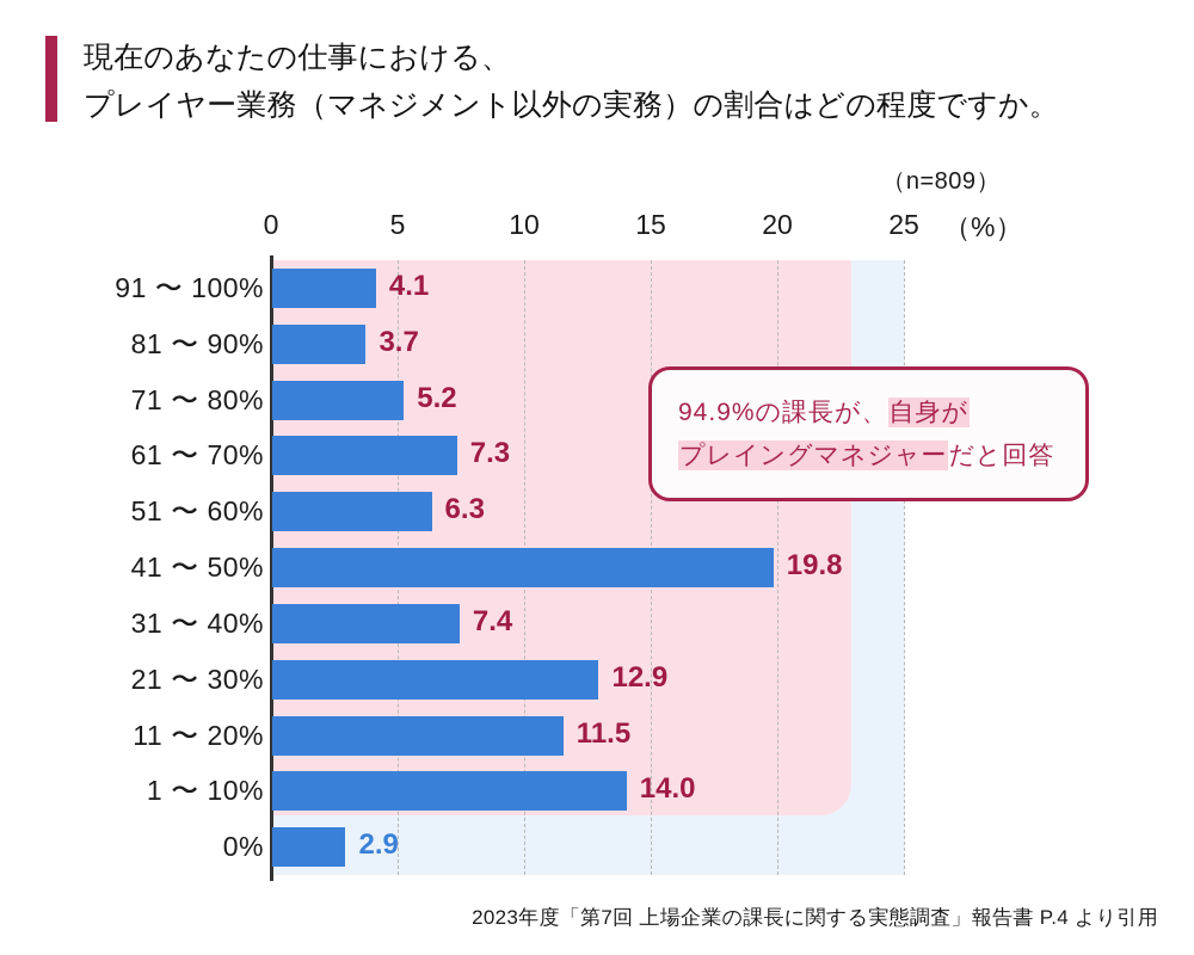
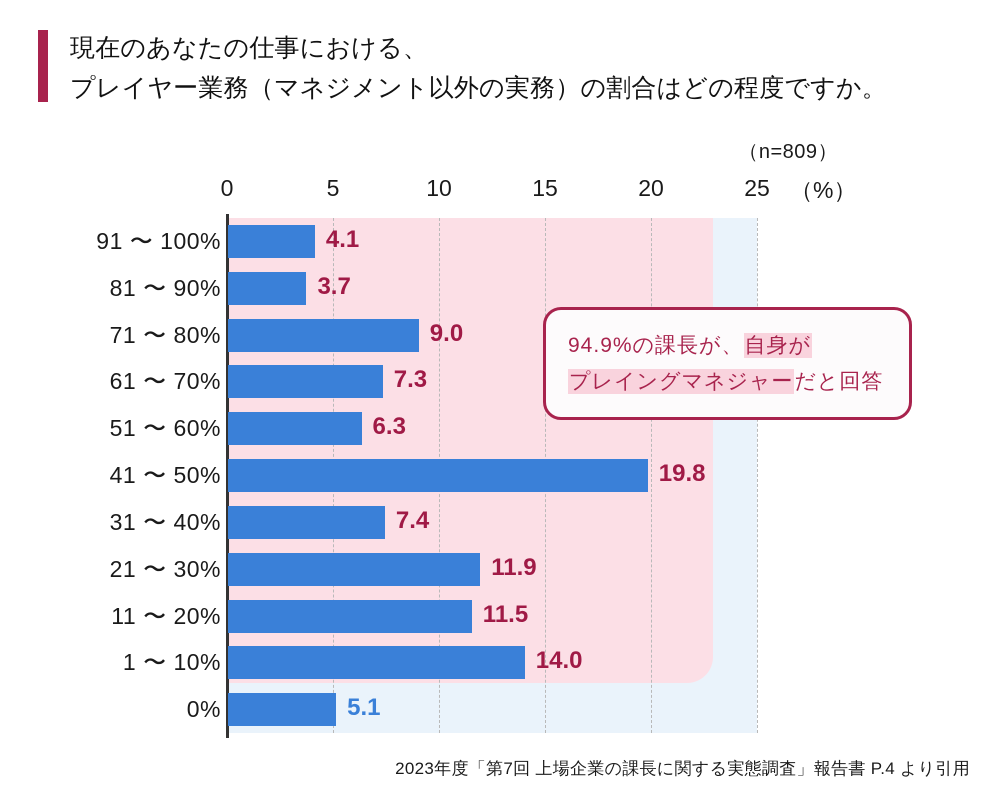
71 〜 80%: 5.2 -> 9.0
21 〜 30%: 12.9 -> 11.9
0%: 2.9 -> 5.1
